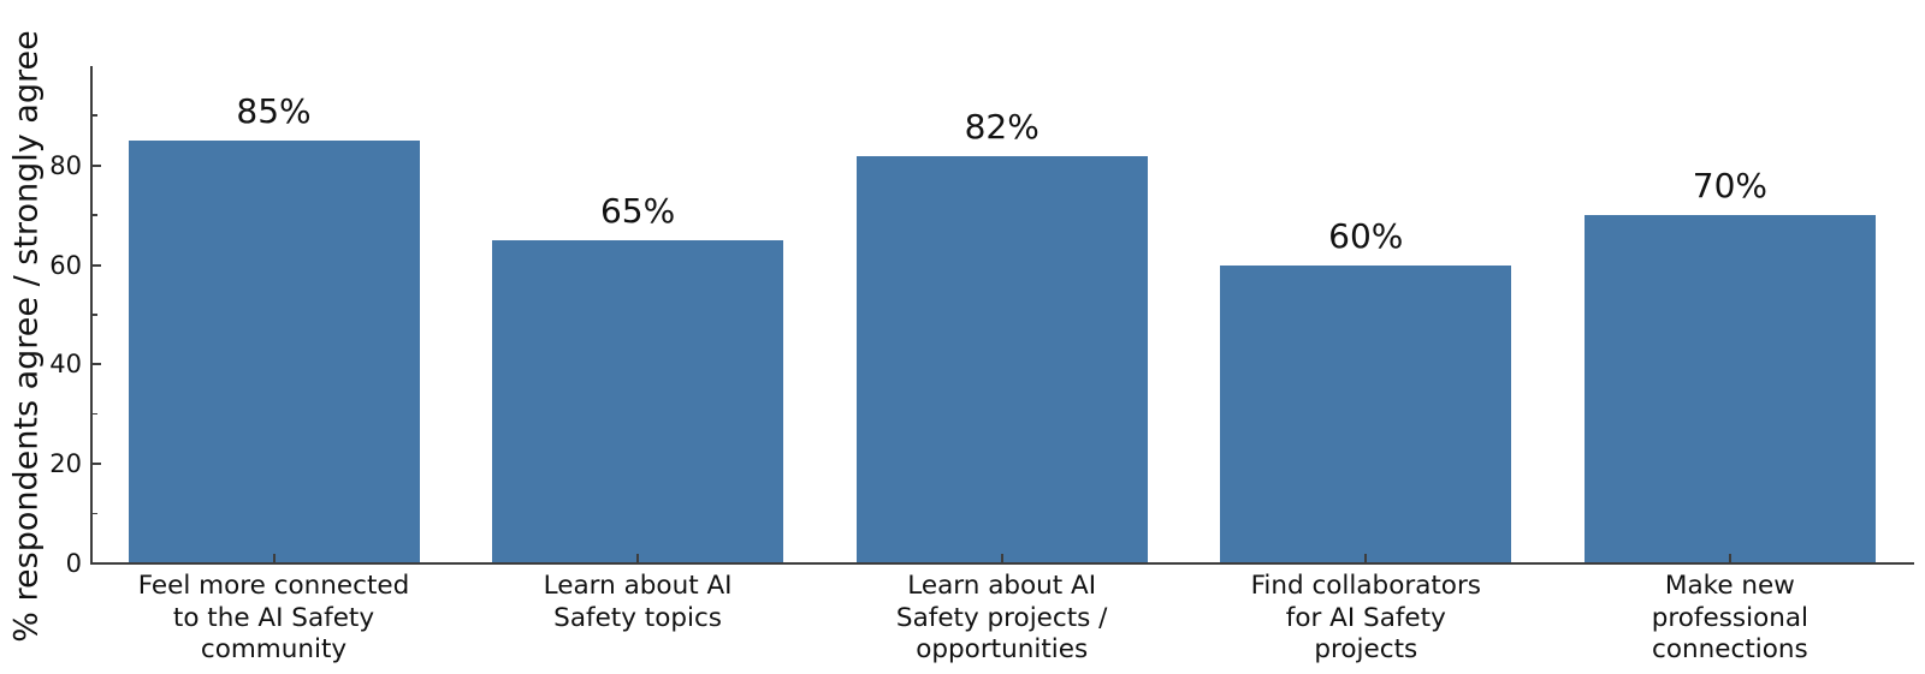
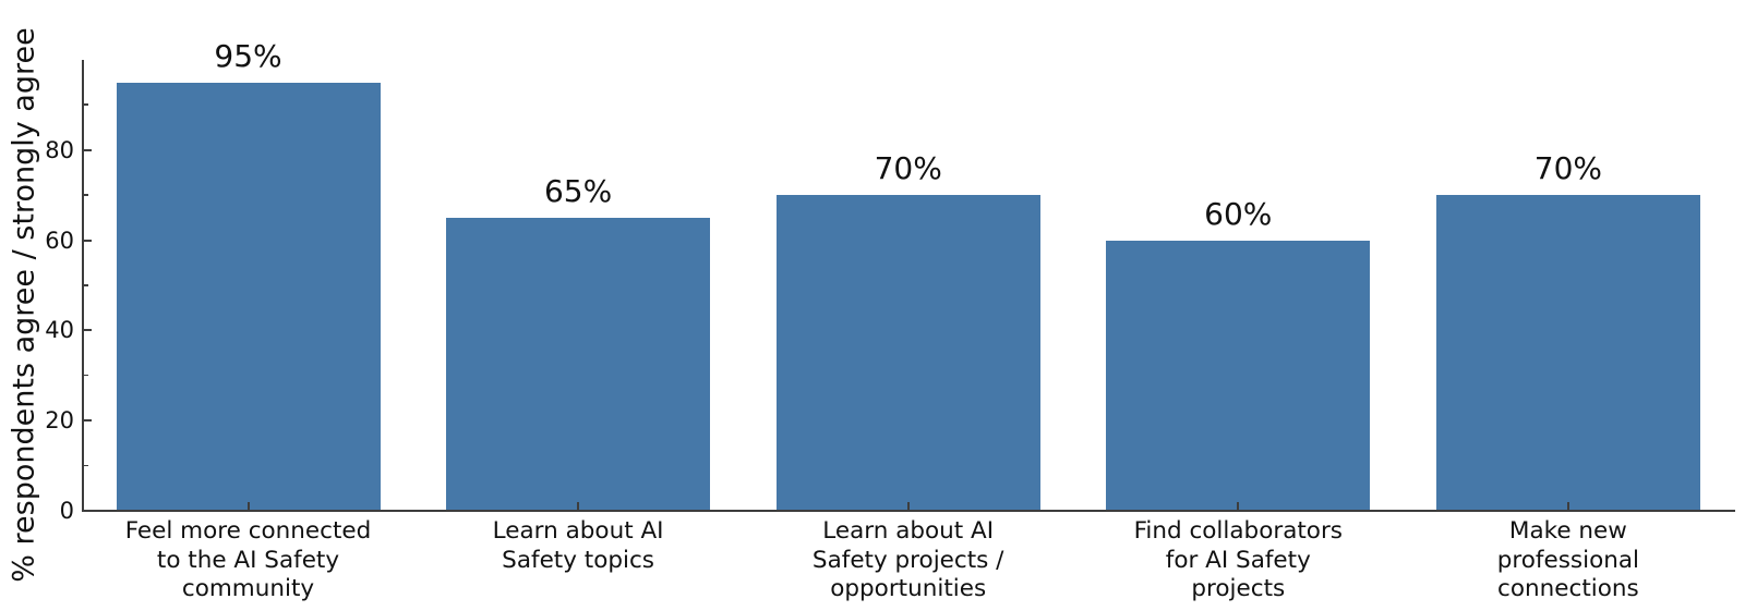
Feel more connected to the AI Safety community: 85% -> 95%
Learn about AI Safety projects / opportunities: 82% -> 70%
